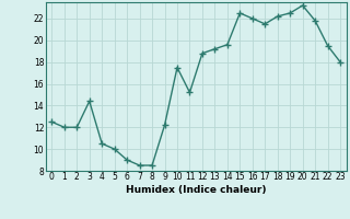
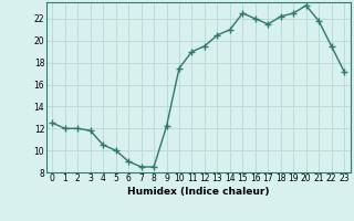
3: 14.4 -> 11.8
11: 15.2 -> 19.0
12: 18.8 -> 19.5
13: 19.2 -> 20.5
14: 19.6 -> 21.0
23: 18.0 -> 17.2
